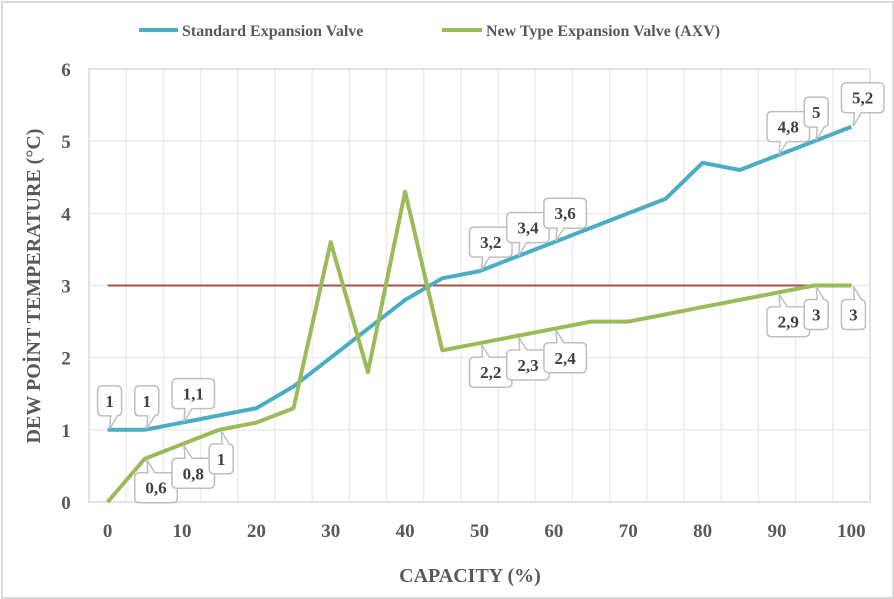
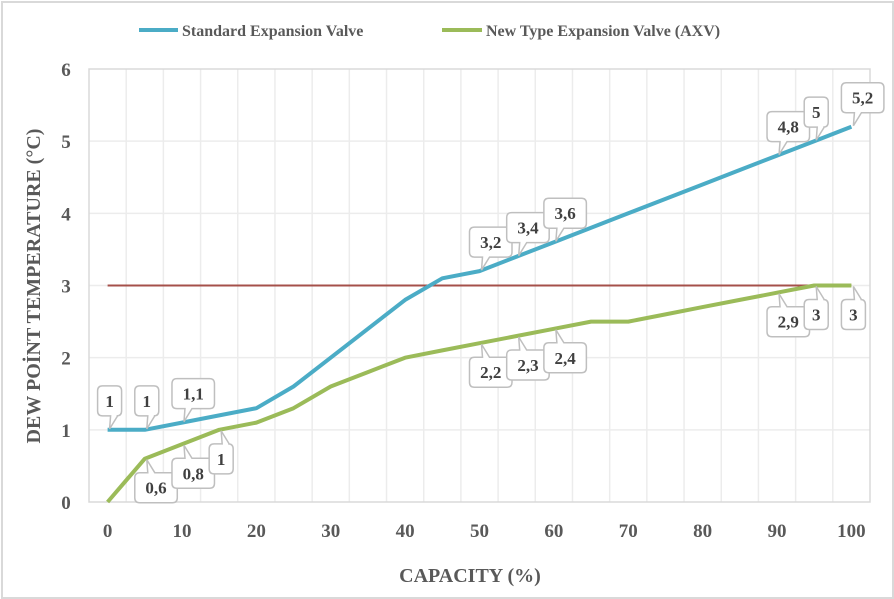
New Type Expansion Valve (AXV)/30: 3.6 -> 1.6
New Type Expansion Valve (AXV)/40: 4.3 -> 2.0
Standard Expansion Valve/80: 4.7 -> 4.4
